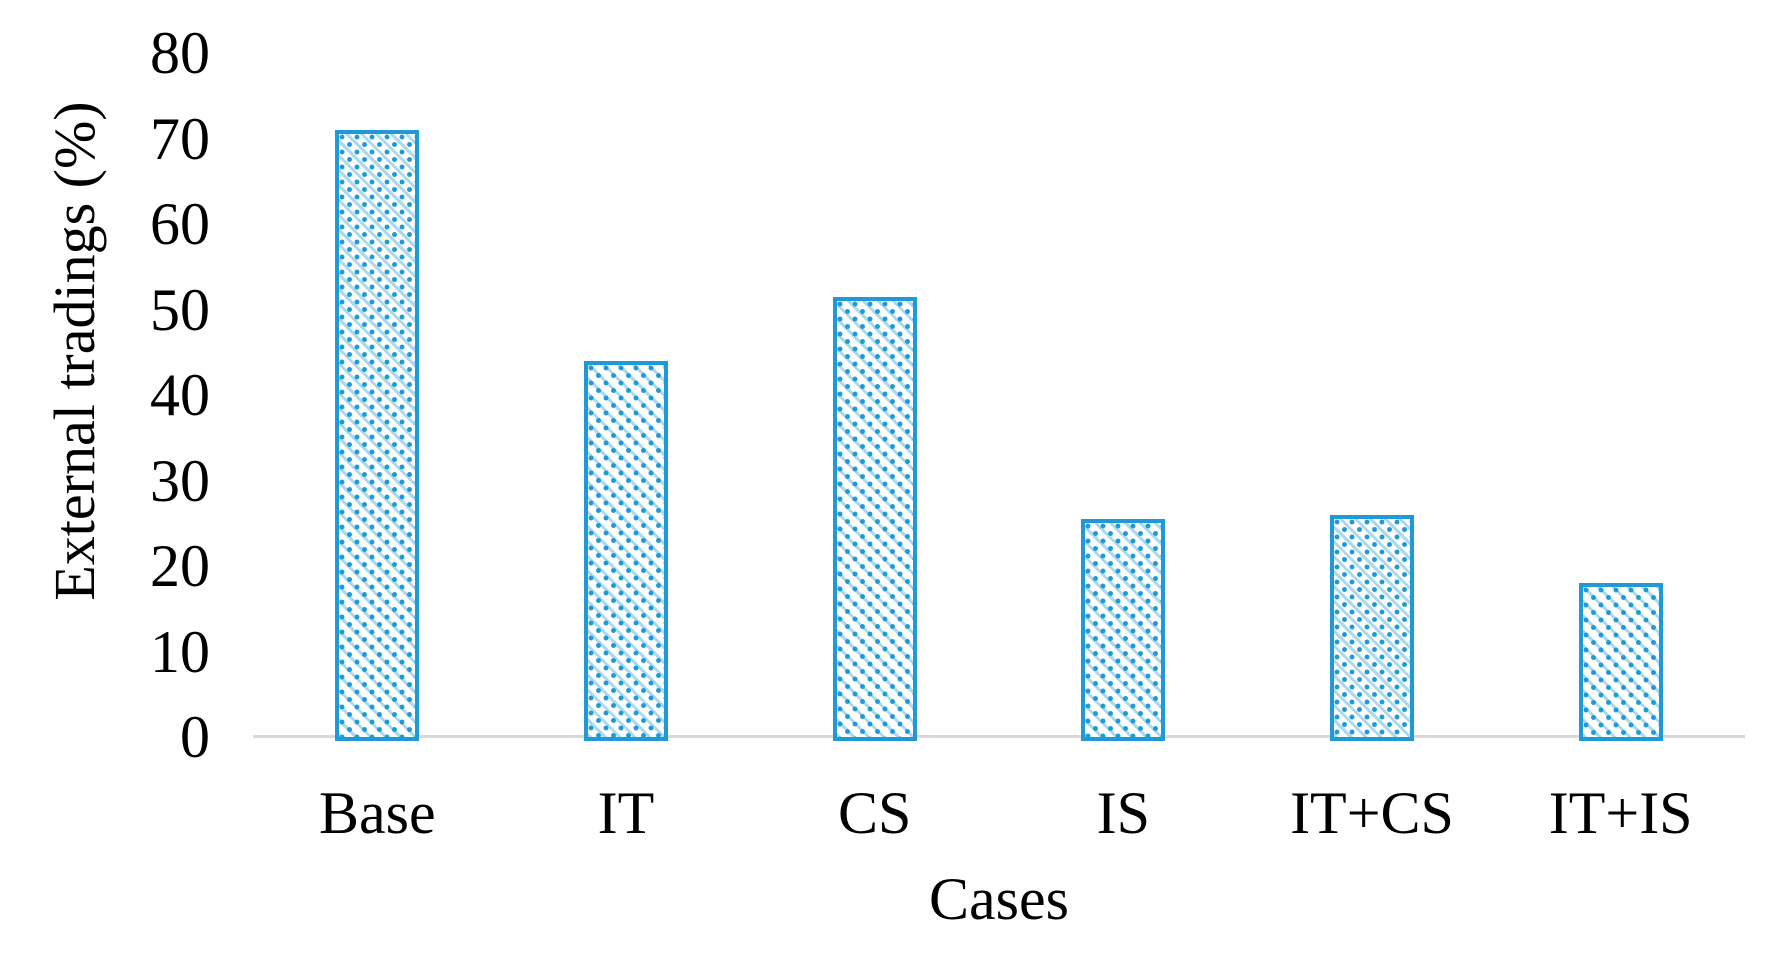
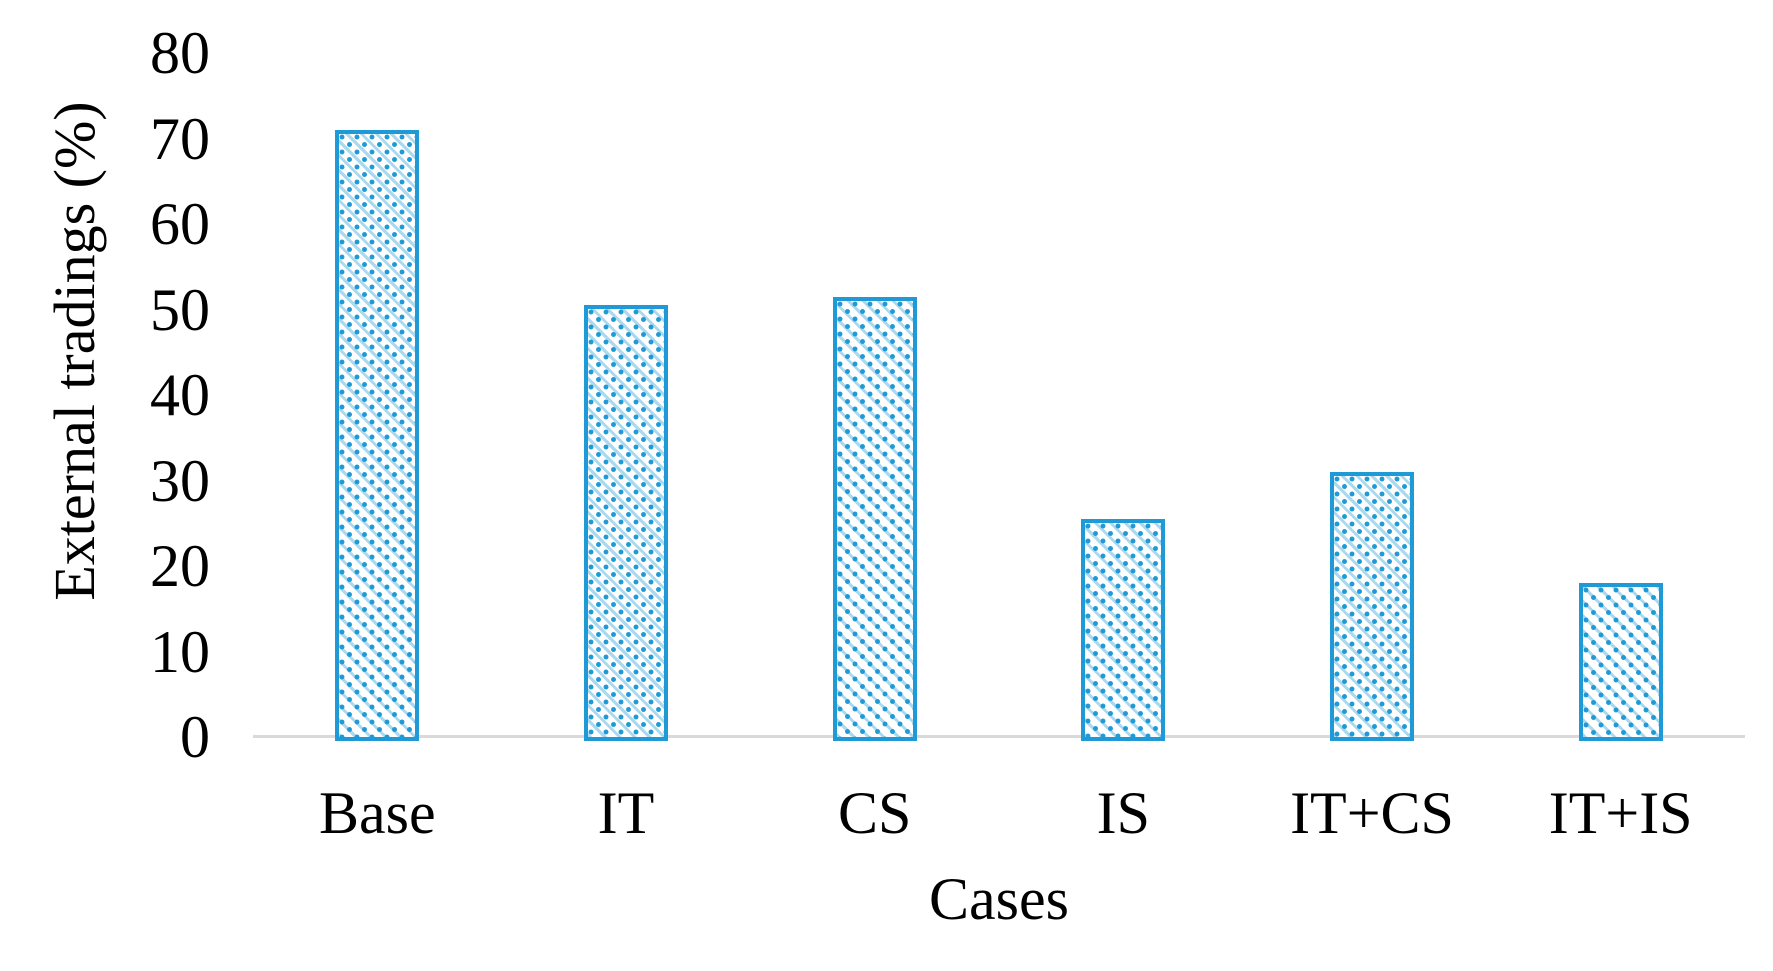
IT: 44 -> 50
IT+CS: 26 -> 31
